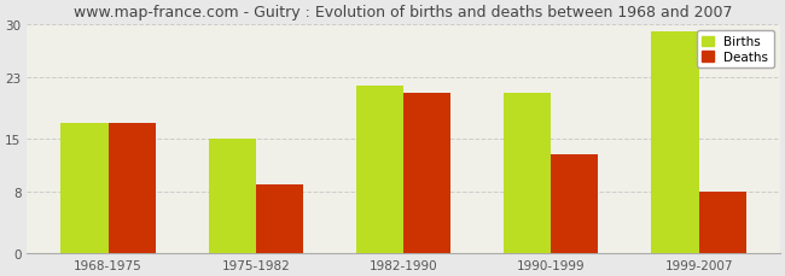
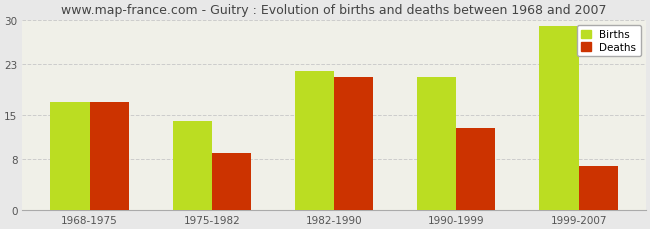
Births/1975-1982: 15 -> 14
Deaths/1999-2007: 8 -> 7
